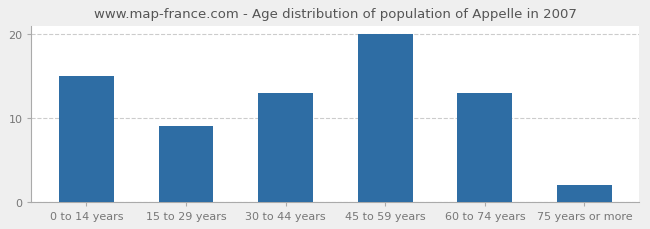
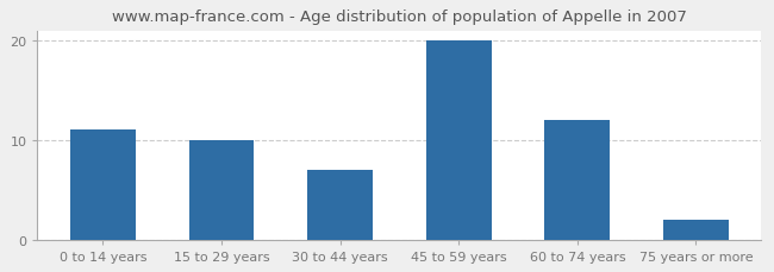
0 to 14 years: 15 -> 11
15 to 29 years: 9 -> 10
30 to 44 years: 13 -> 7
60 to 74 years: 13 -> 12
